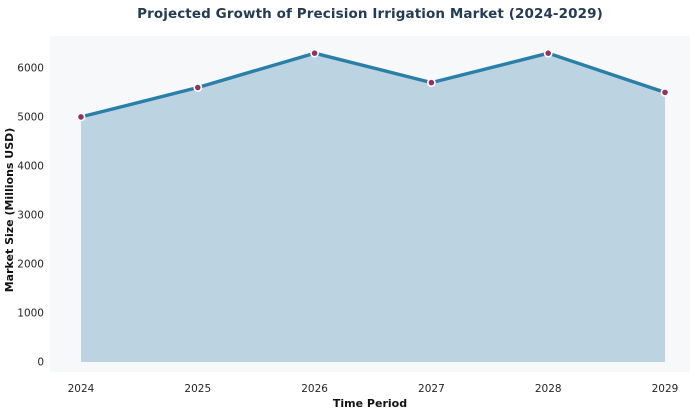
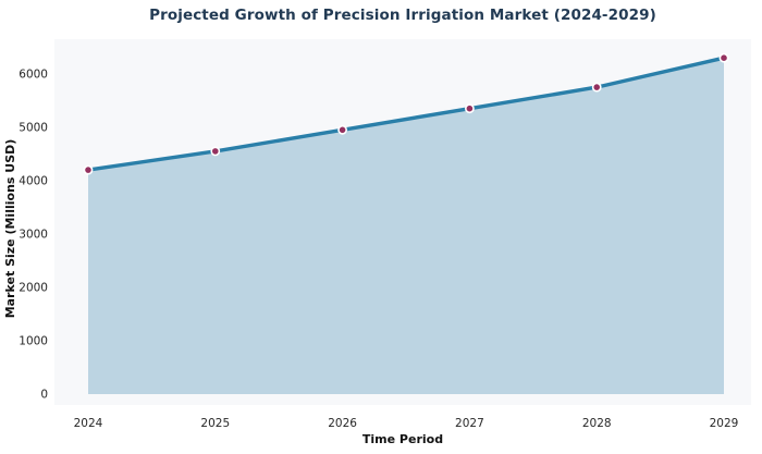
2024: 5000 -> 4200
2025: 5600 -> 4600
2026: 6300 -> 5000
2027: 5700 -> 5400
2028: 6300 -> 5800
2029: 5500 -> 6300
